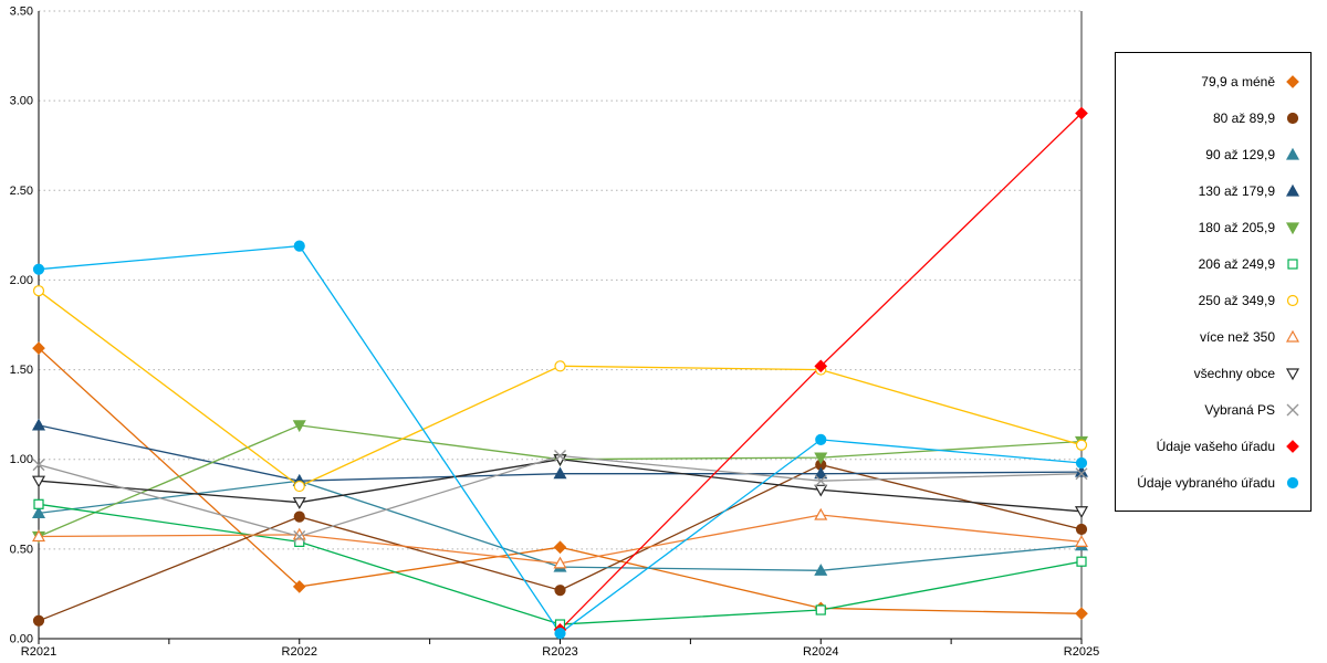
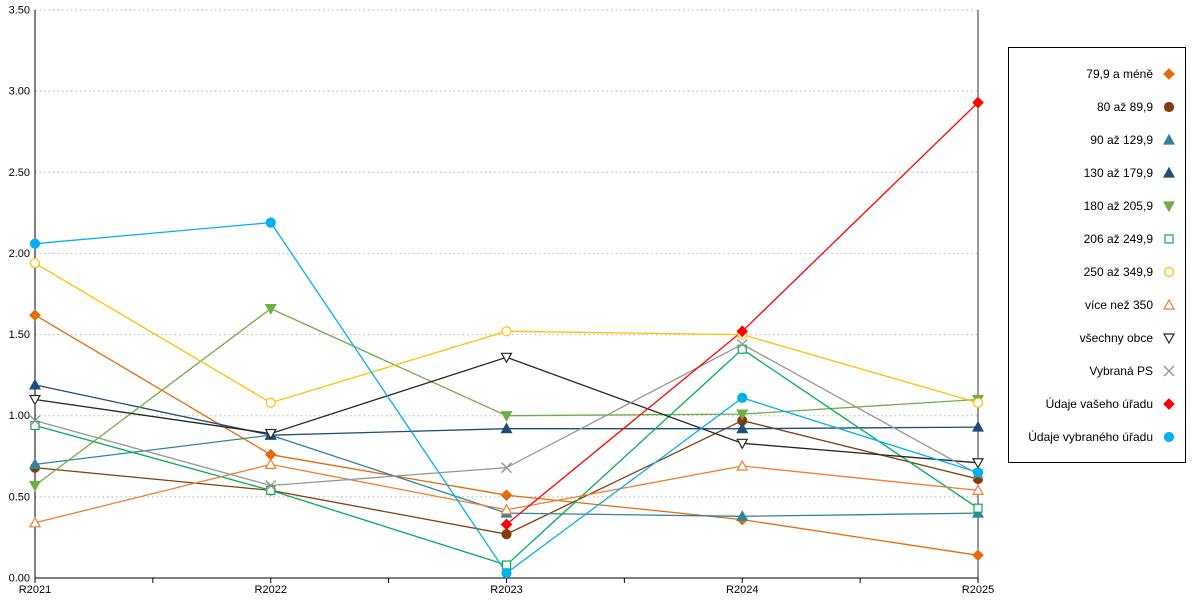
80 až 89,9/R2021: 0.10 -> 0.68
206 až 249,9/R2021: 0.75 -> 0.94
více než 350/R2021: 0.57 -> 0.34
všechny obce/R2021: 0.88 -> 1.10
79,9 a méně/R2022: 0.29 -> 0.76
80 až 89,9/R2022: 0.68 -> 0.54
180 až 205,9/R2022: 1.19 -> 1.66
250 až 349,9/R2022: 0.85 -> 1.08
více než 350/R2022: 0.58 -> 0.70
všechny obce/R2022: 0.76 -> 0.89
všechny obce/R2023: 1.00 -> 1.36
Vybraná PS/R2023: 1.02 -> 0.68
Údaje vašeho úřadu/R2023: 0.05 -> 0.33
79,9 a méně/R2024: 0.17 -> 0.36
206 až 249,9/R2024: 0.16 -> 1.41
Vybraná PS/R2024: 0.88 -> 1.44
90 až 129,9/R2025: 0.52 -> 0.40
Vybraná PS/R2025: 0.92 -> 0.64
Údaje vybraného úřadu/R2025: 0.98 -> 0.65
